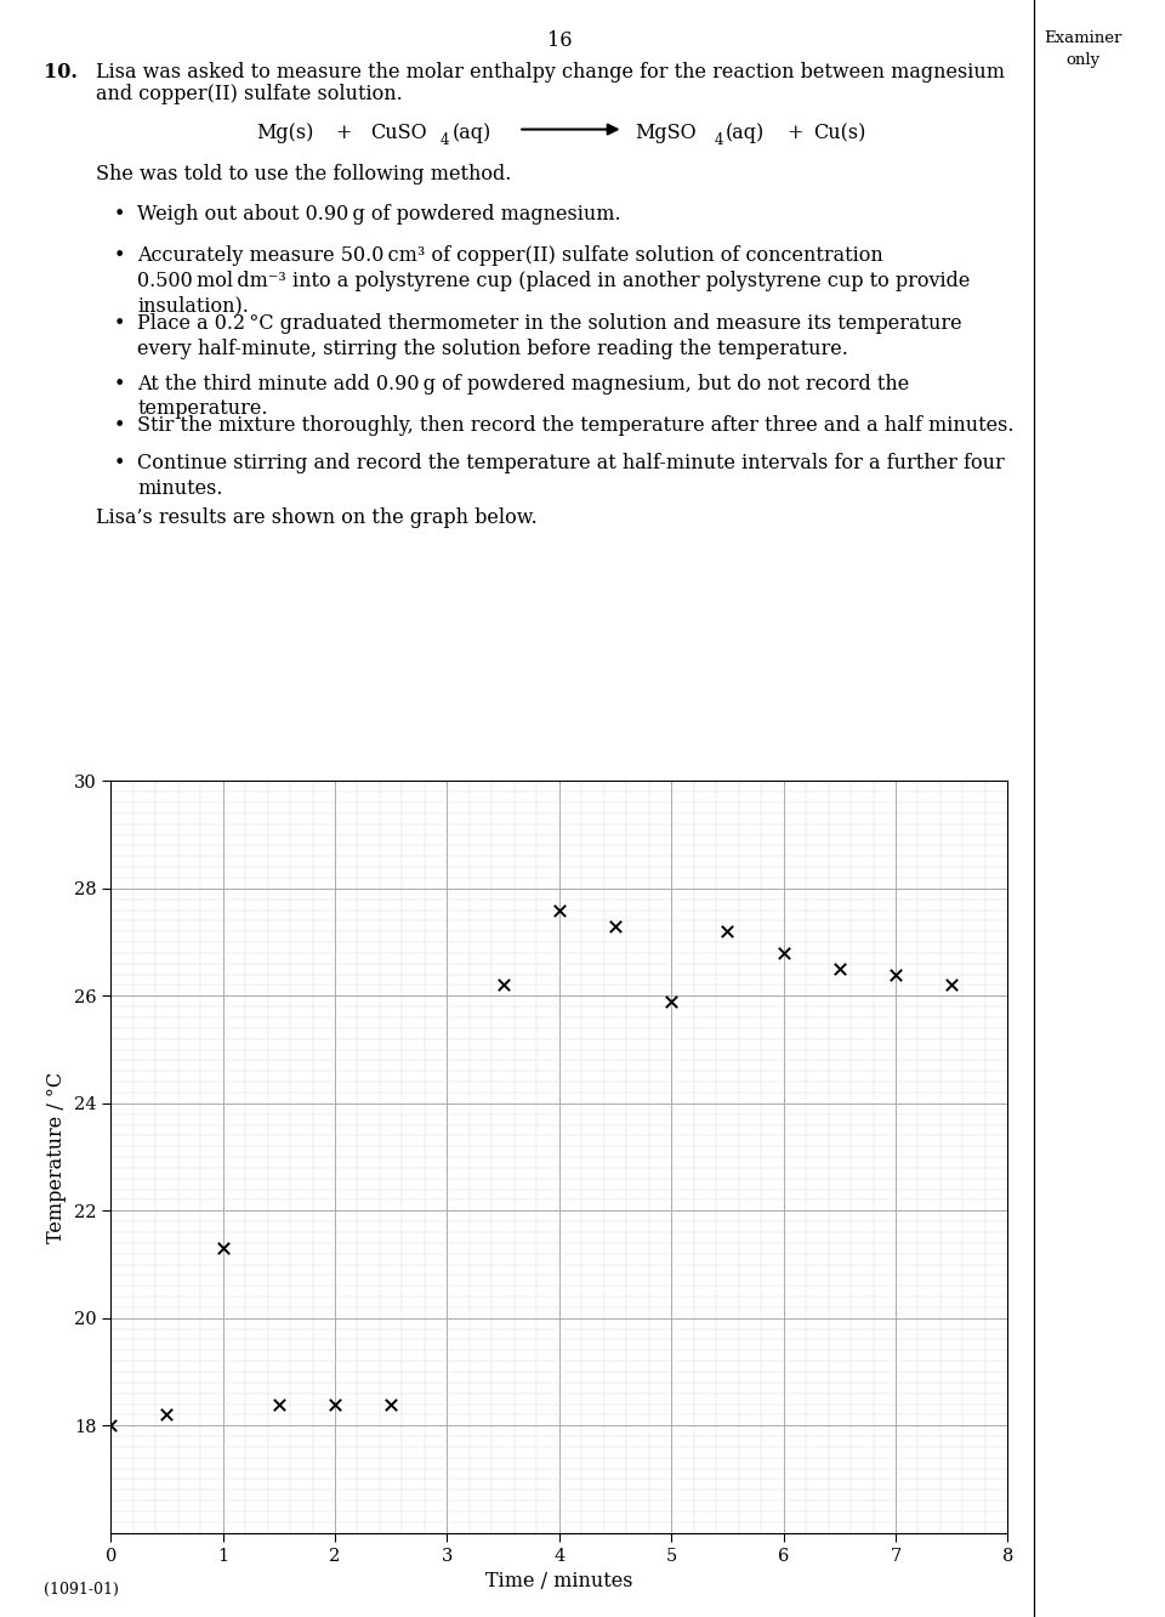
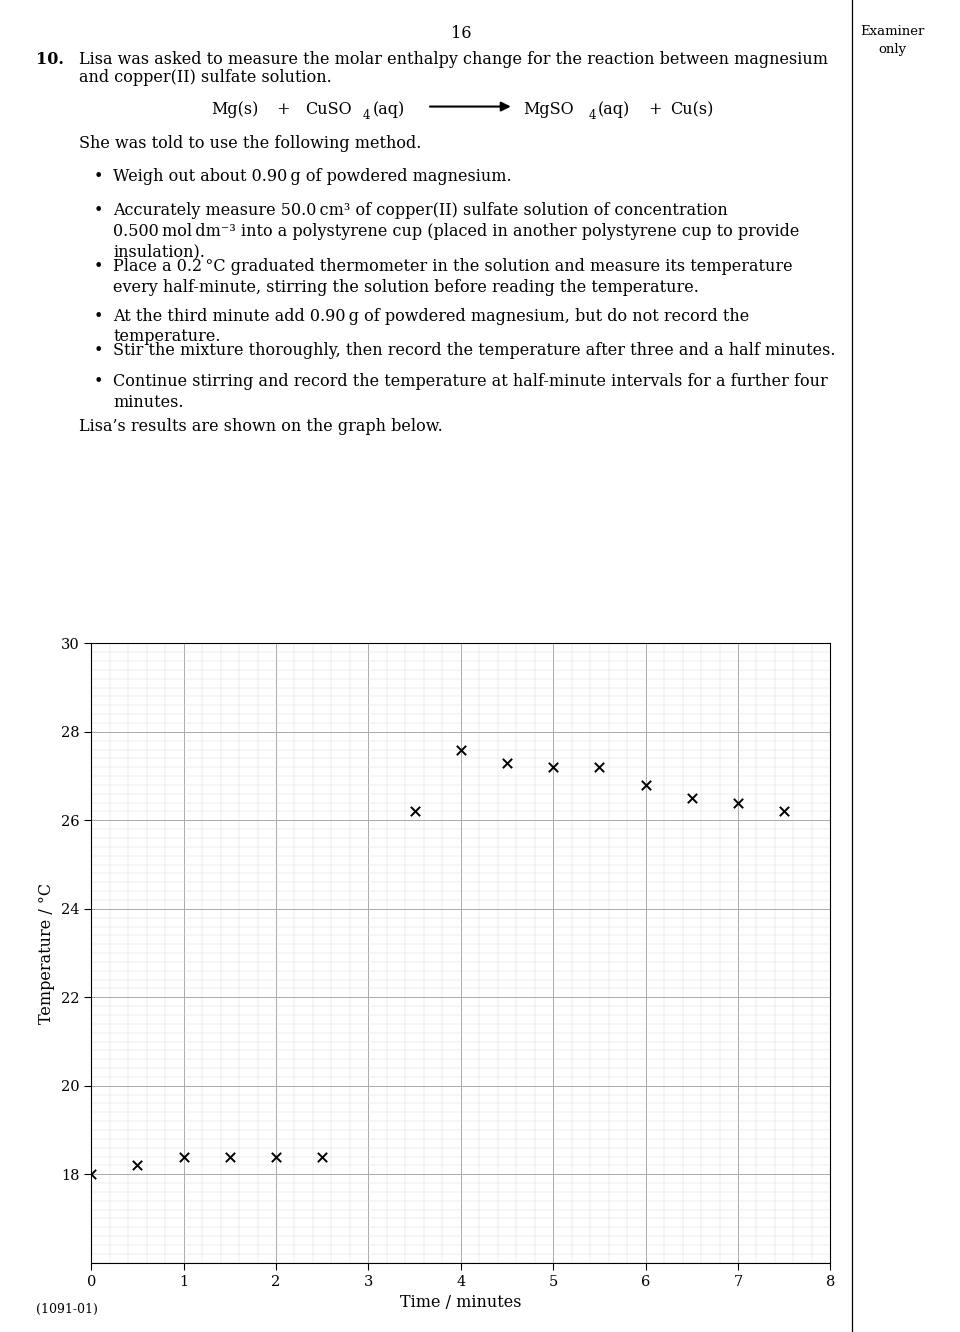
1: 21.3 -> 18.4
5: 25.9 -> 27.2
